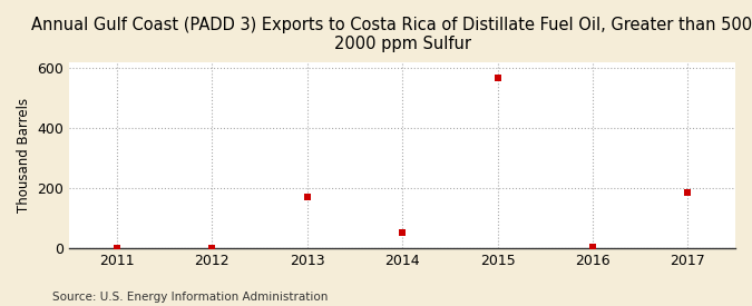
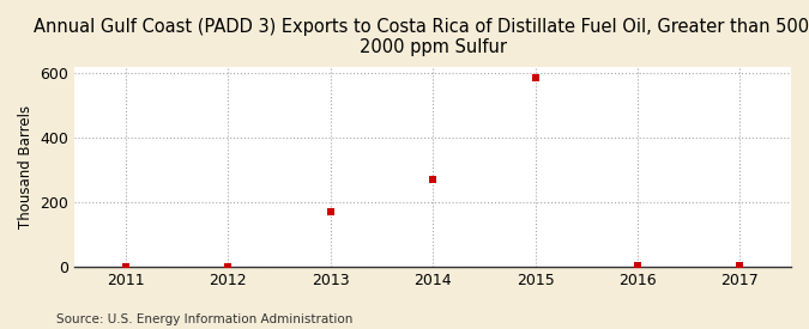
2014: 50 -> 270
2015: 565 -> 585
2017: 185 -> 2
